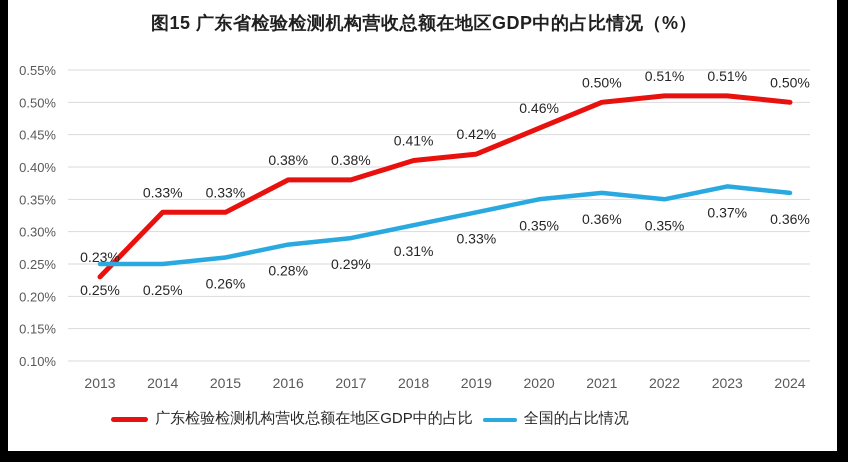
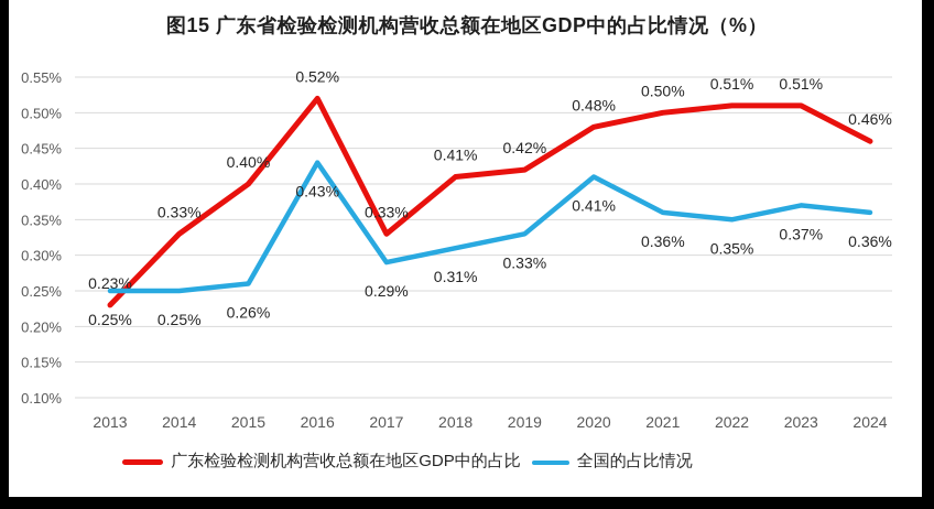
广东检验检测机构营收总额在地区GDP中的占比/2015: 0.33% -> 0.40%
广东检验检测机构营收总额在地区GDP中的占比/2016: 0.38% -> 0.52%
全国的占比情况/2016: 0.28% -> 0.43%
广东检验检测机构营收总额在地区GDP中的占比/2017: 0.38% -> 0.33%
广东检验检测机构营收总额在地区GDP中的占比/2020: 0.46% -> 0.48%
全国的占比情况/2020: 0.35% -> 0.41%
广东检验检测机构营收总额在地区GDP中的占比/2024: 0.50% -> 0.46%
